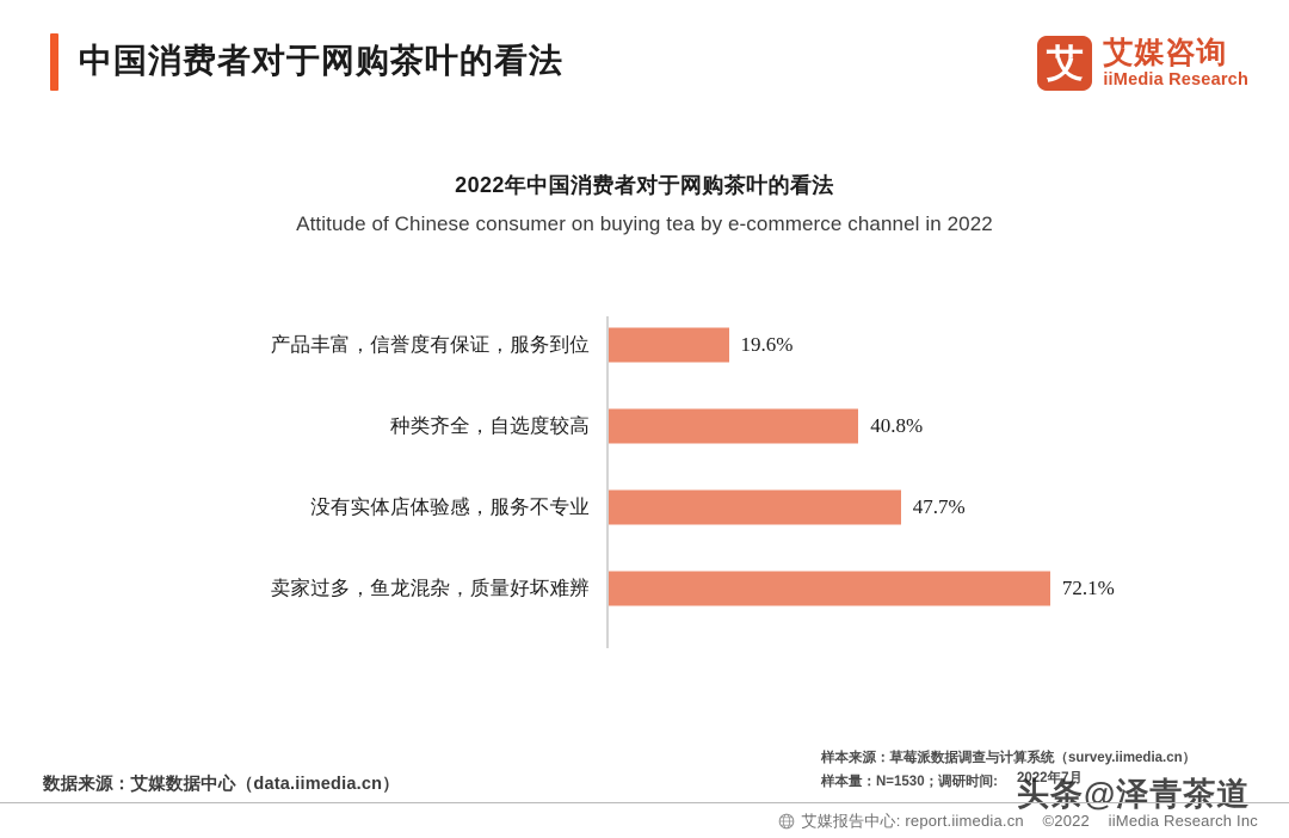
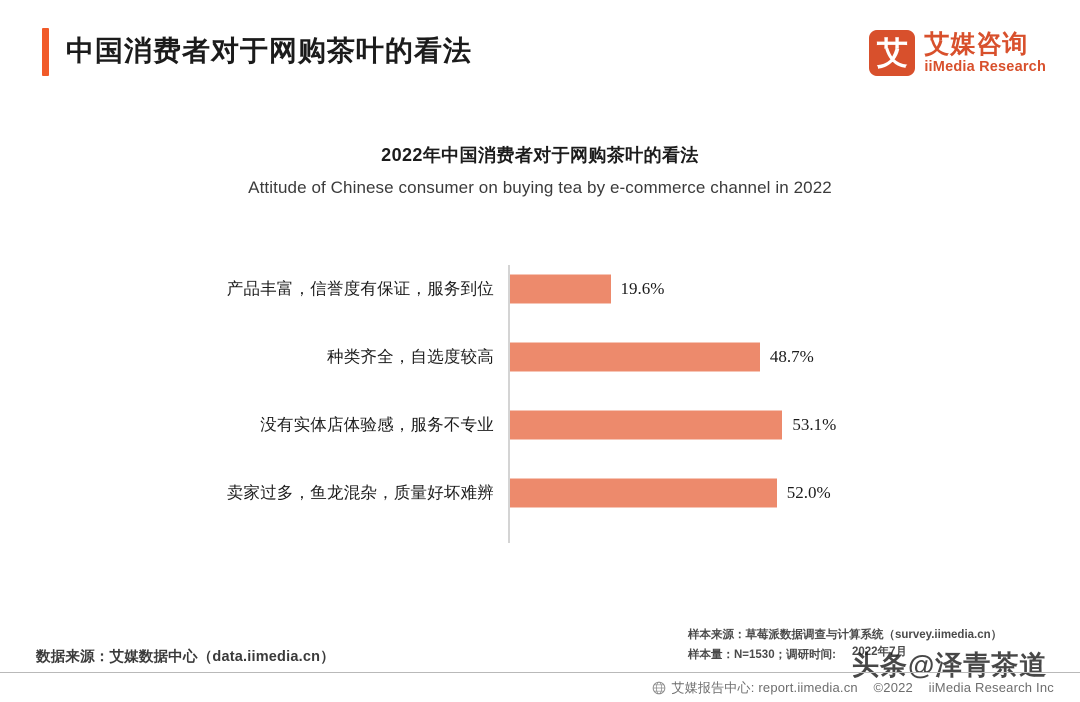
种类齐全，自选度较高: 40.8% -> 48.7%
没有实体店体验感，服务不专业: 47.7% -> 53.1%
卖家过多，鱼龙混杂，质量好坏难辨: 72.1% -> 52.0%
